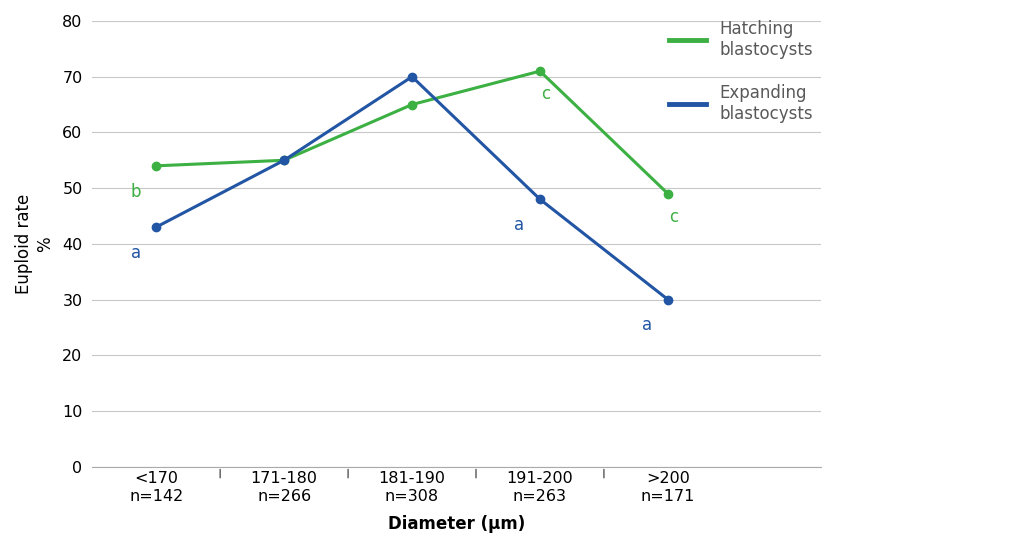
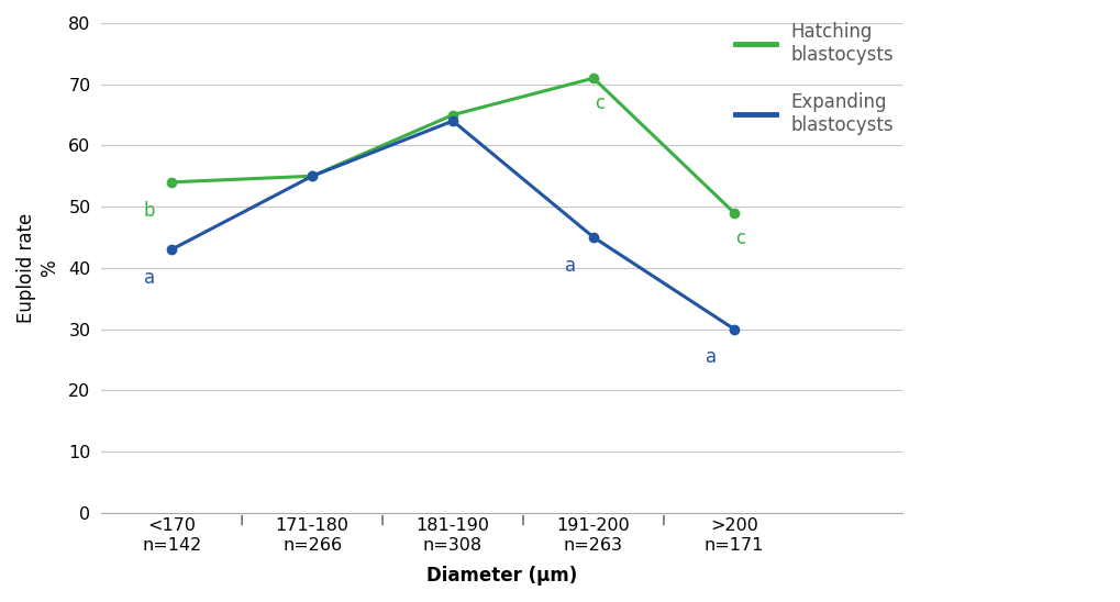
Expanding blastocysts/181-190 n=308: 70 -> 64
Expanding blastocysts/191-200 n=263: 48 -> 45
